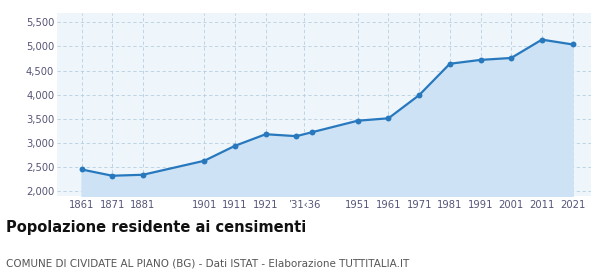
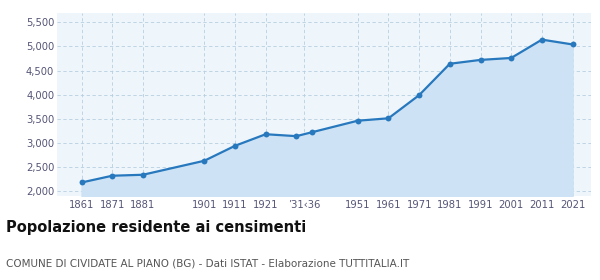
1861: 2,450 -> 2,180
